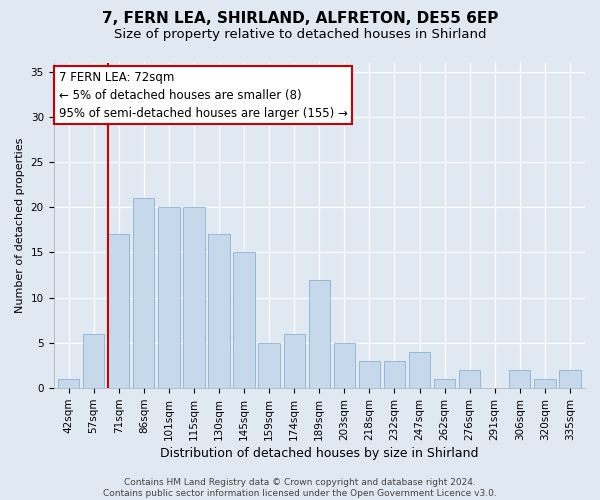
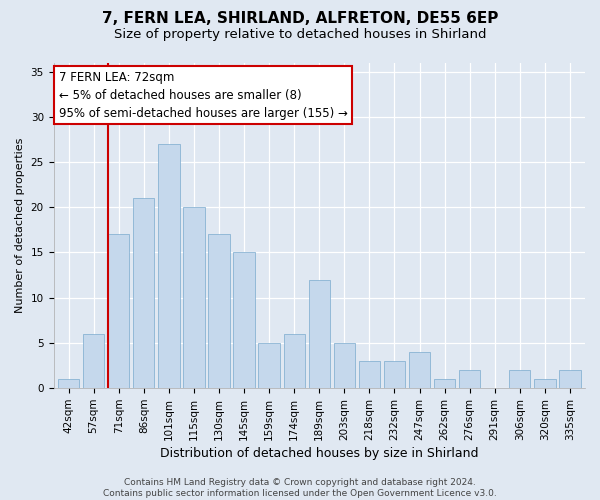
101sqm: 20 -> 27
